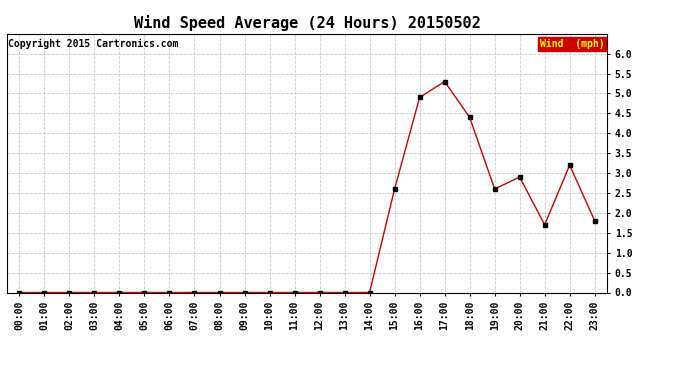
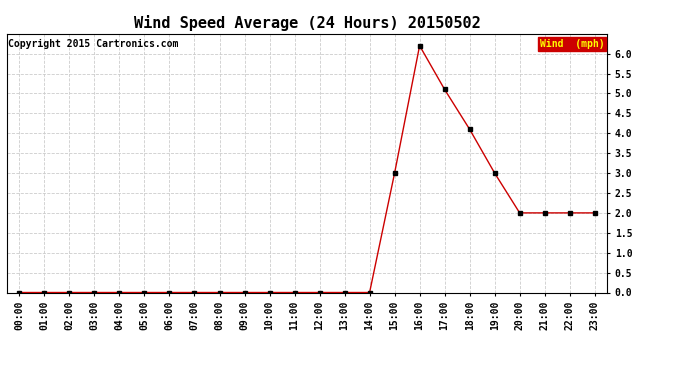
15:00: 2.6 -> 3.0
16:00: 4.9 -> 6.2
17:00: 5.3 -> 5.1
18:00: 4.4 -> 4.1
19:00: 2.6 -> 3.0
20:00: 2.9 -> 2.0
21:00: 1.7 -> 2.0
22:00: 3.2 -> 2.0
23:00: 1.8 -> 2.0
